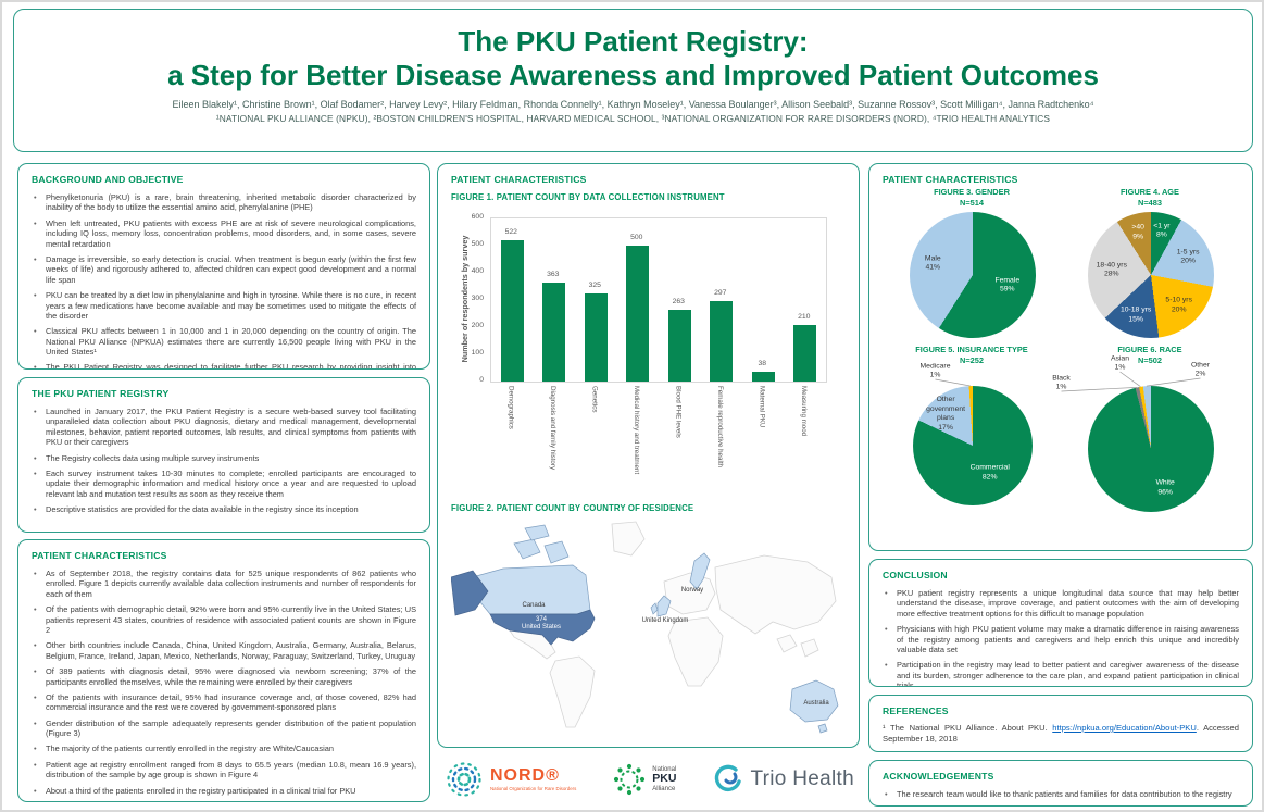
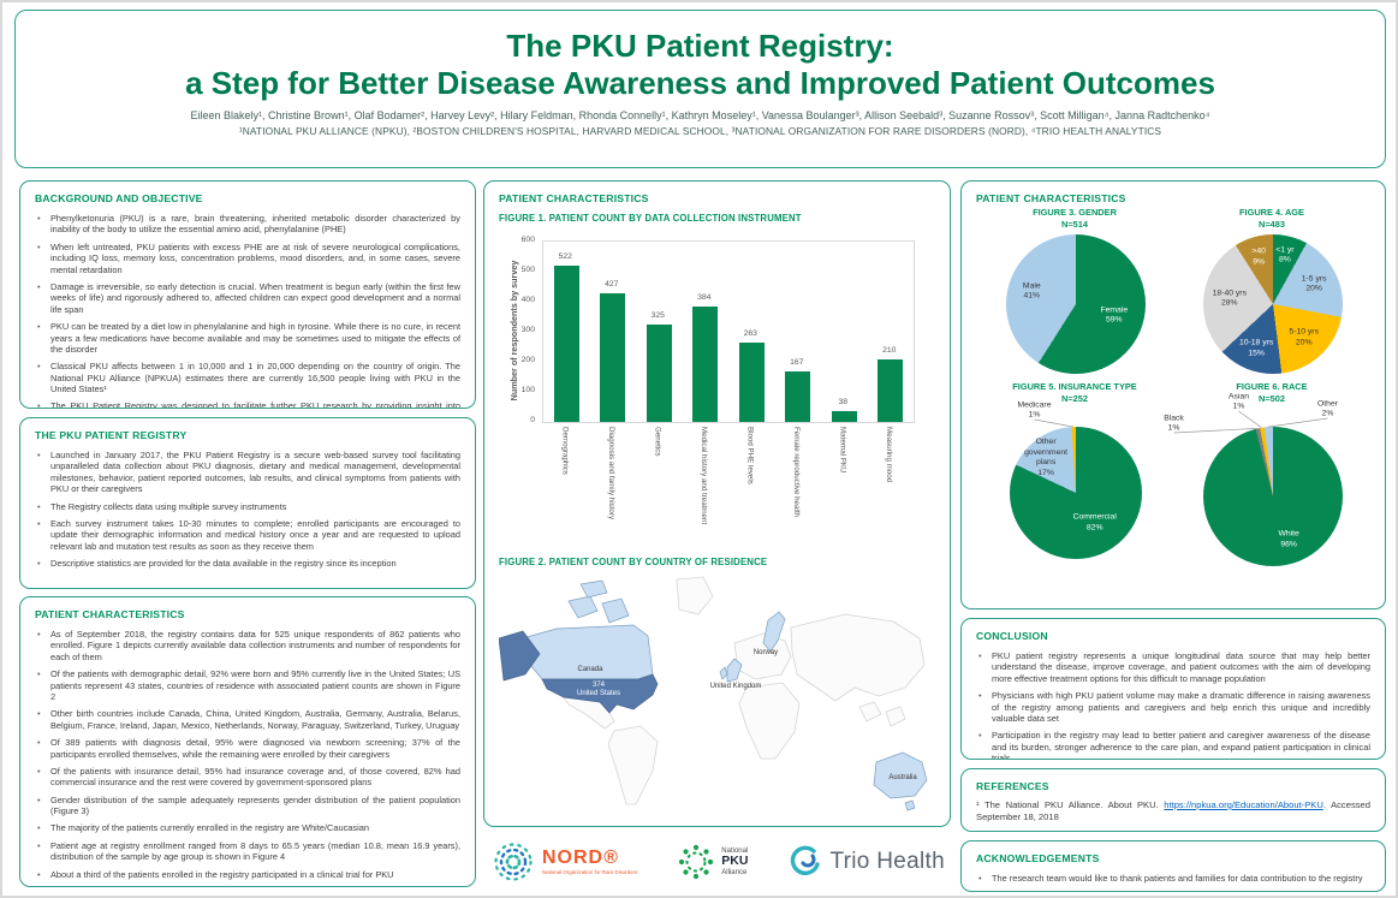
FIGURE 1. PATIENT COUNT BY DATA COLLECTION INSTRUMENT/Diagnosis and family history: 363 -> 427
FIGURE 1. PATIENT COUNT BY DATA COLLECTION INSTRUMENT/Medical history and treatment: 500 -> 384
FIGURE 1. PATIENT COUNT BY DATA COLLECTION INSTRUMENT/Female reproductive health: 297 -> 167
